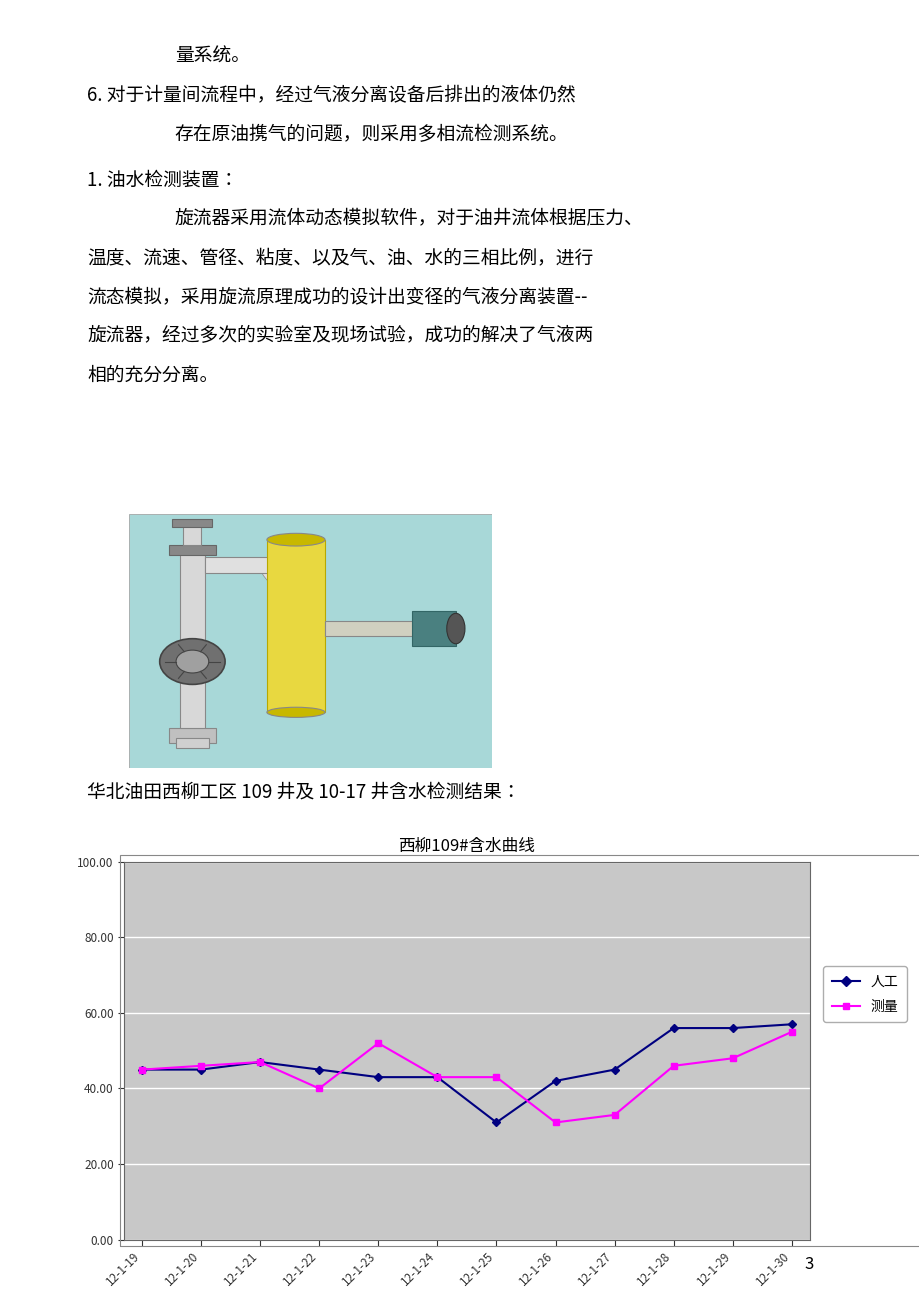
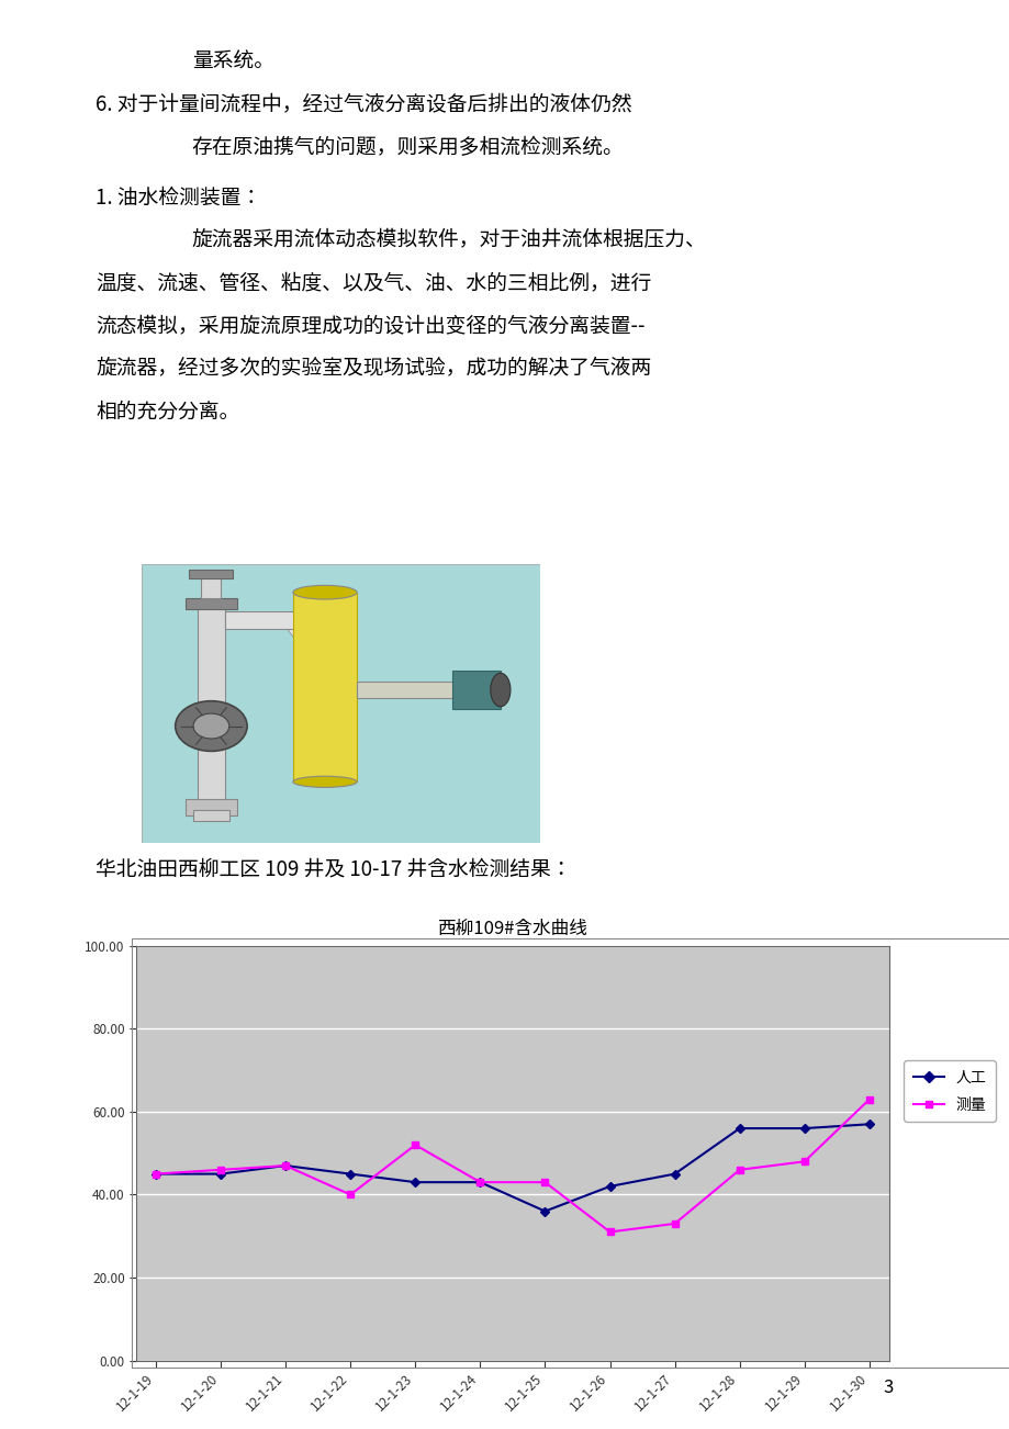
人工/12-1-25: 31 -> 36
测量/12-1-30: 55 -> 63
